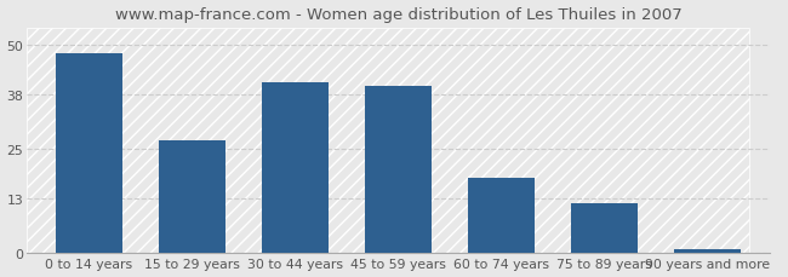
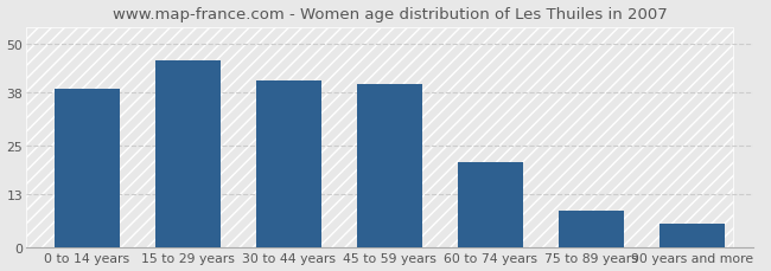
0 to 14 years: 48 -> 39
15 to 29 years: 27 -> 46
60 to 74 years: 18 -> 21
75 to 89 years: 12 -> 9
90 years and more: 1 -> 6
